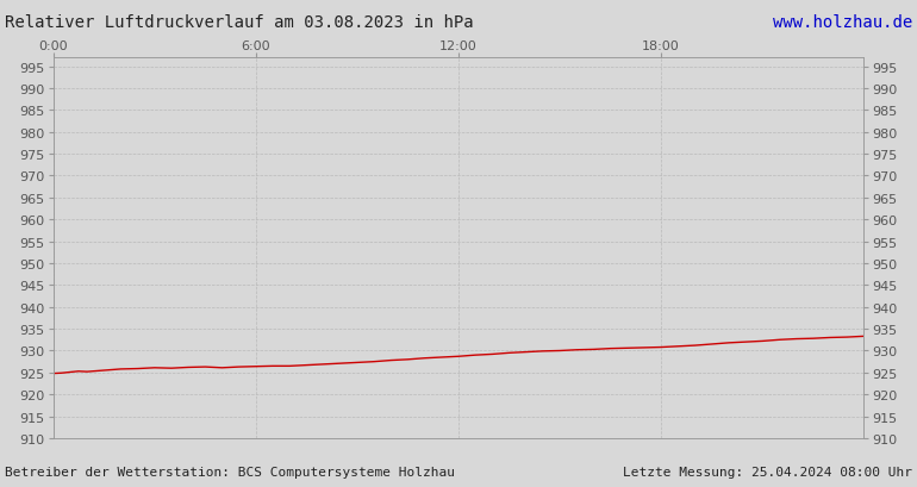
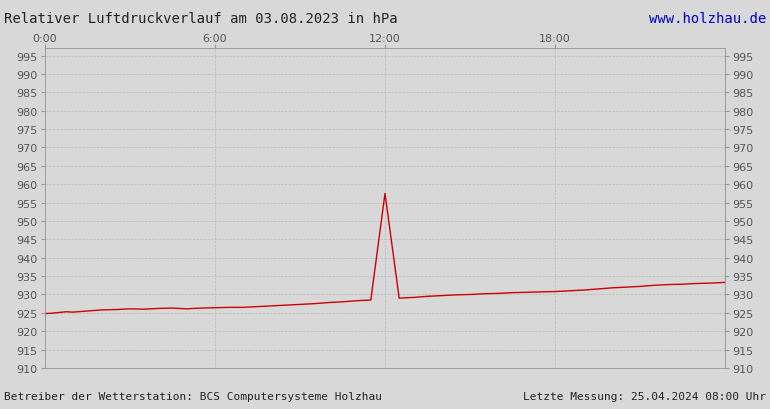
12:00: 928.7 -> 957.5
